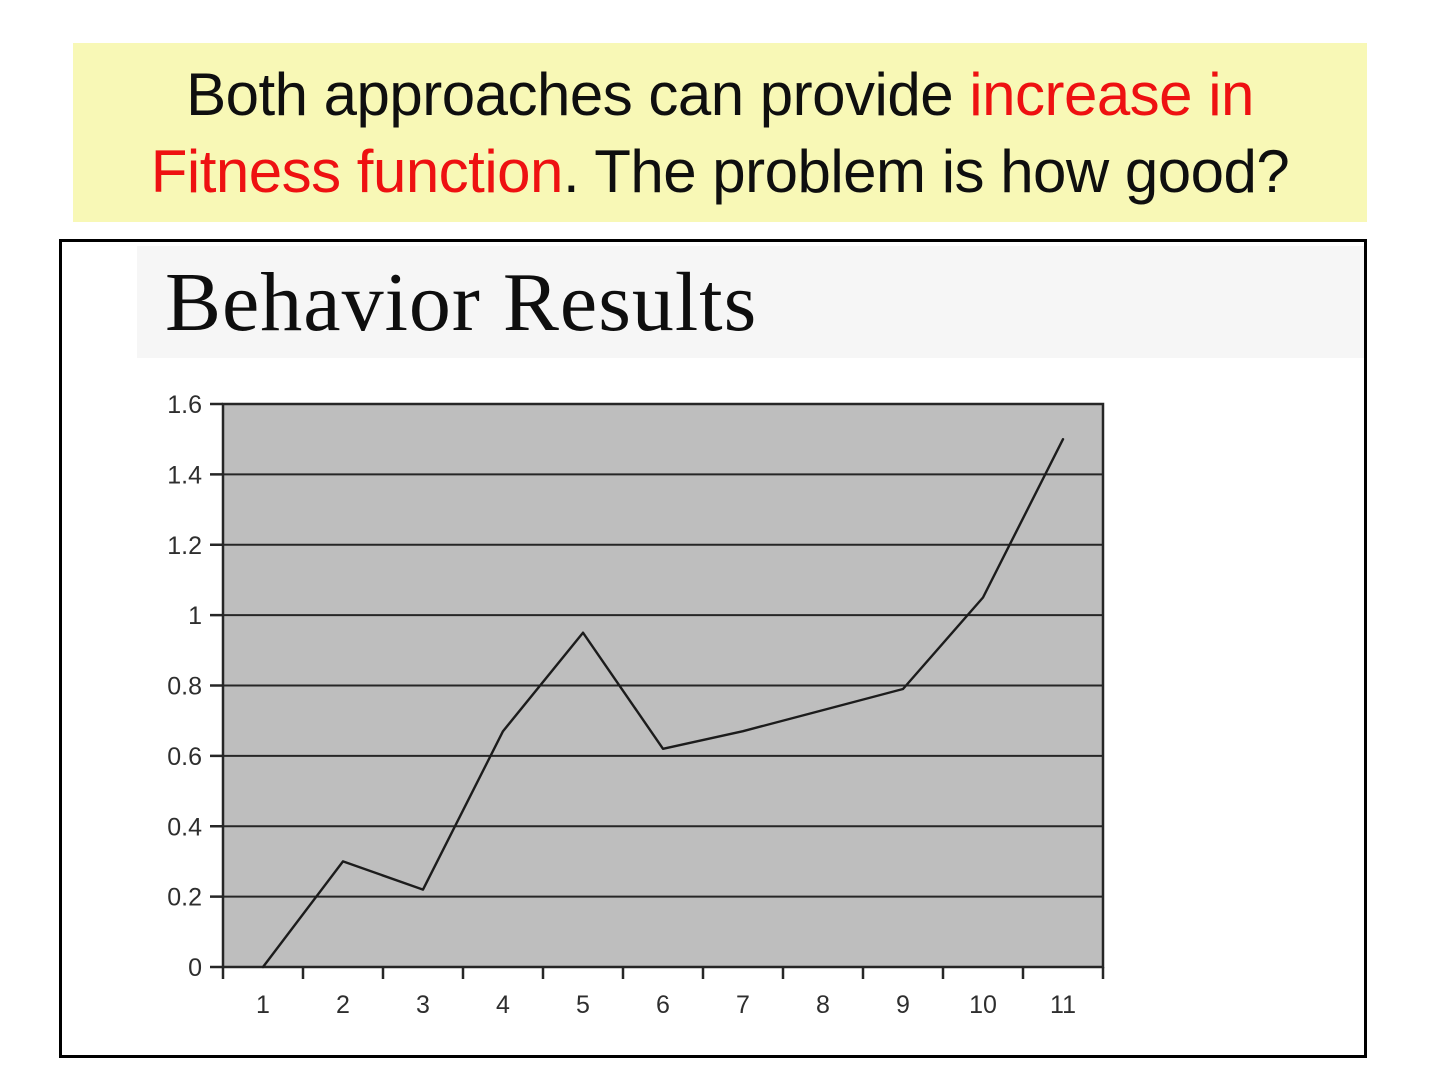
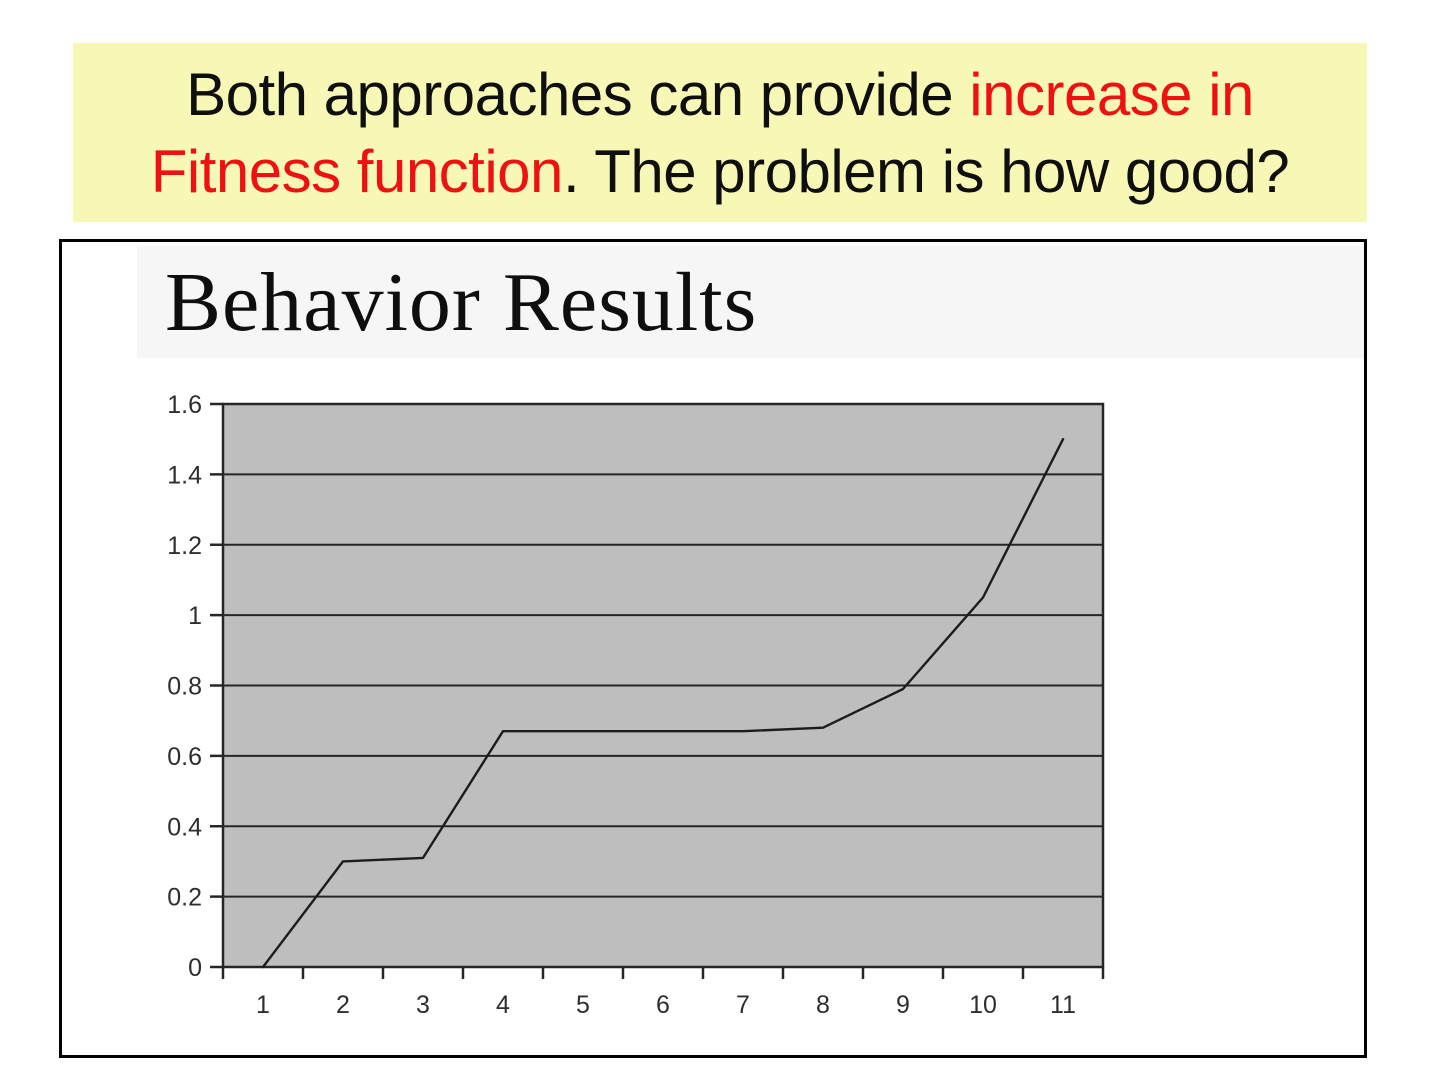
3: 0.22 -> 0.31
5: 0.95 -> 0.67
6: 0.62 -> 0.67
8: 0.73 -> 0.68
